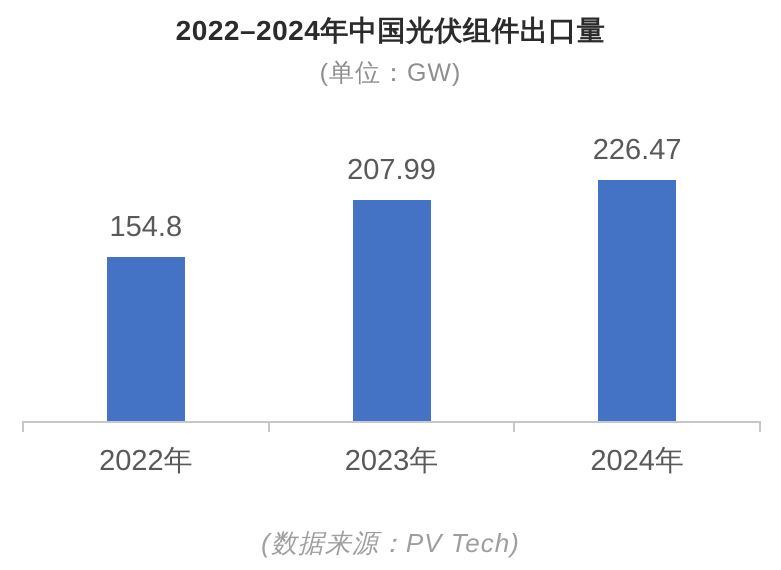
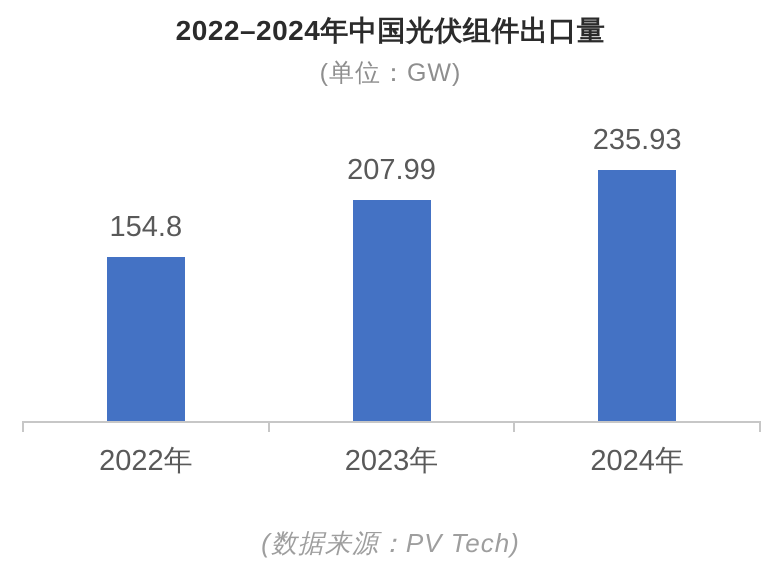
2024年: 226.47 -> 235.93
